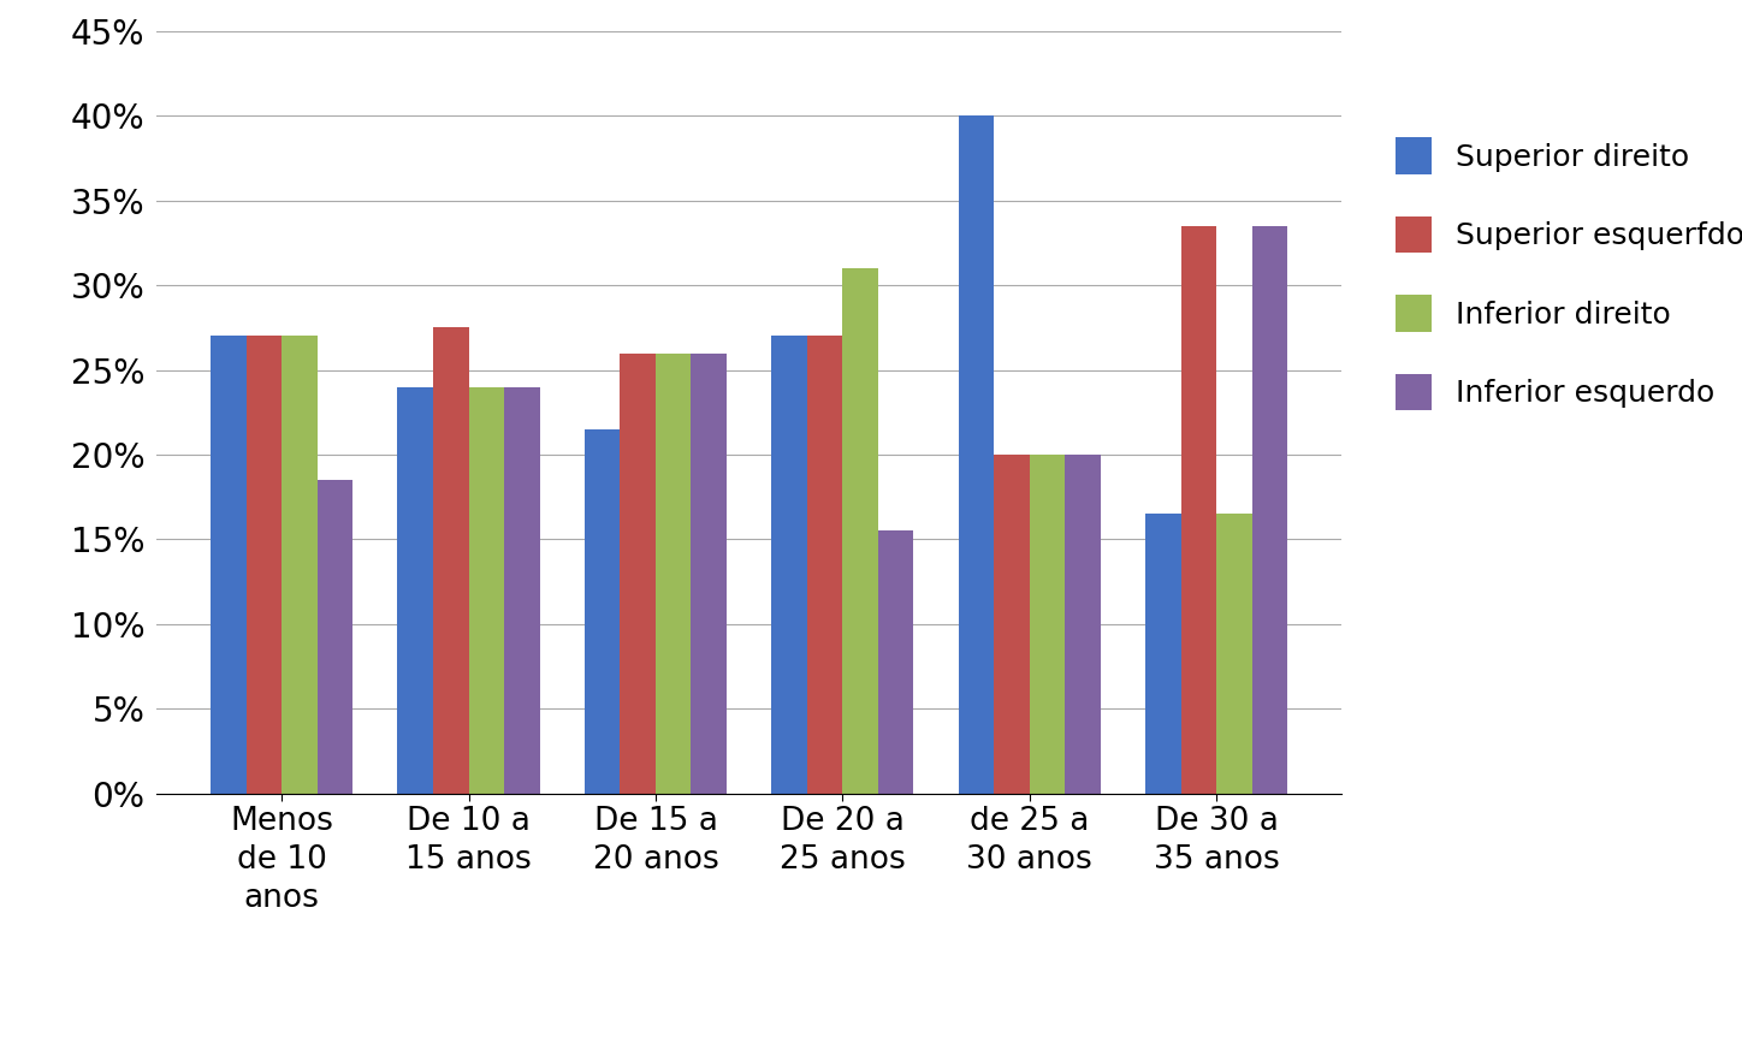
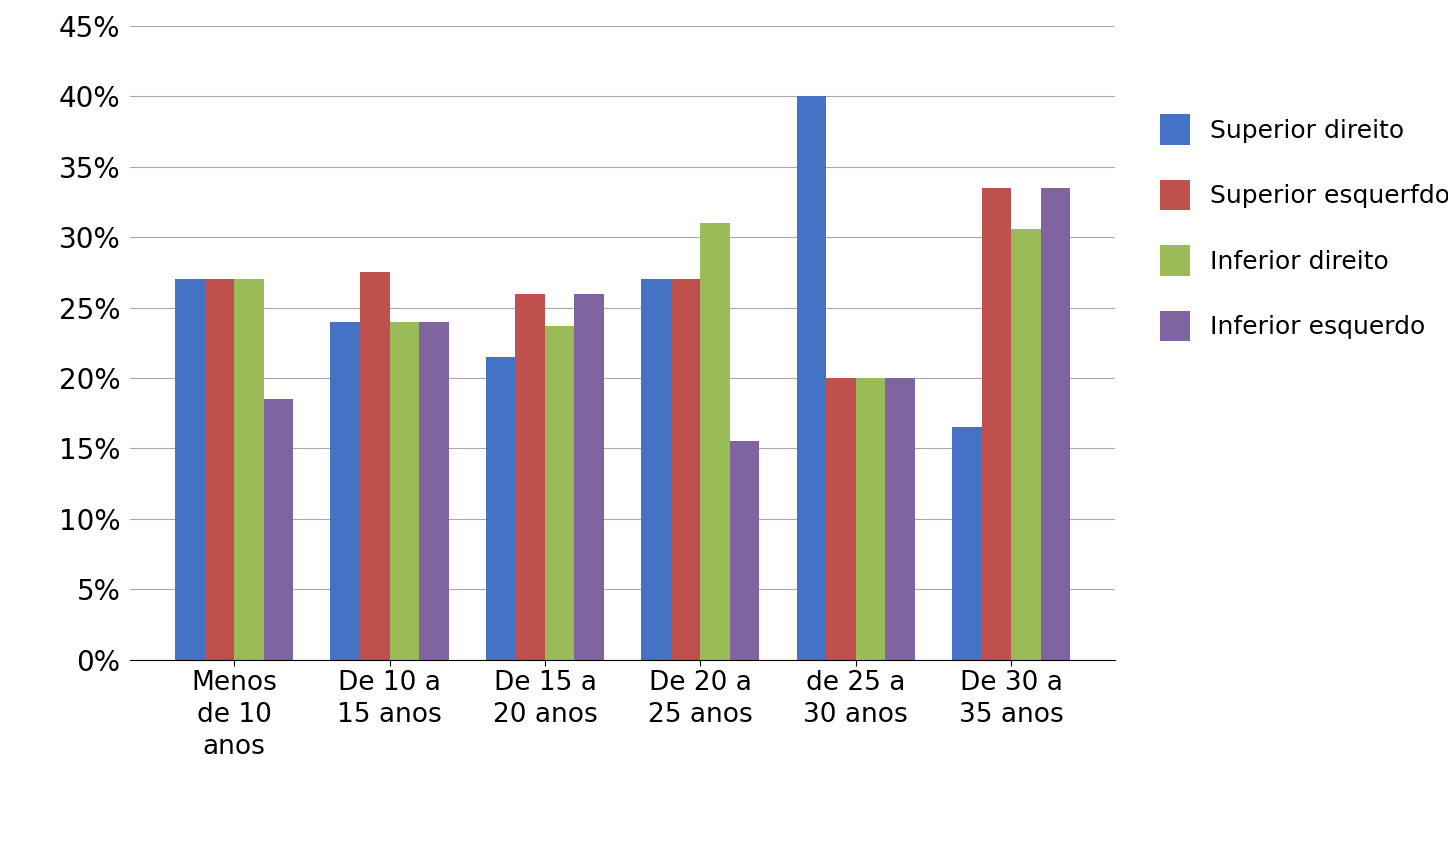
Inferior direito/De 15 a 20 anos: 26.0% -> 23.7%
Inferior direito/De 30 a 35 anos: 16.5% -> 30.6%
